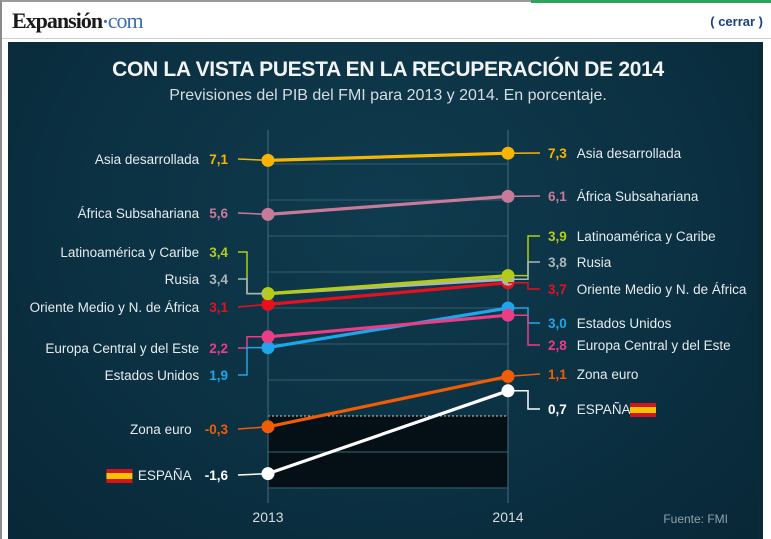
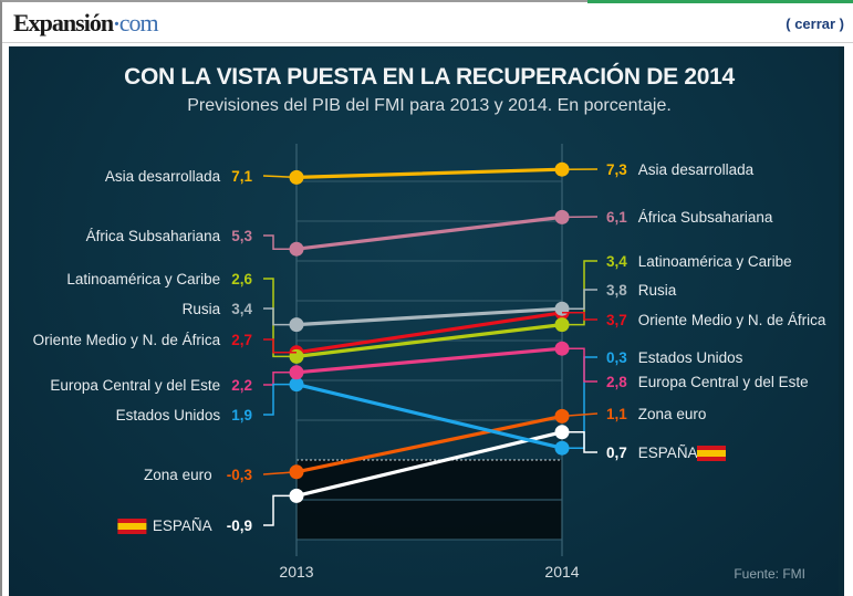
África Subsahariana/2013: 5,6 -> 5,3
Latinoamérica y Caribe/2013: 3,4 -> 2,6
Oriente Medio y N. de África/2013: 3,1 -> 2,7
ESPAÑA/2013: -1,6 -> -0,9
Latinoamérica y Caribe/2014: 3,9 -> 3,4
Estados Unidos/2014: 3,0 -> 0,3
